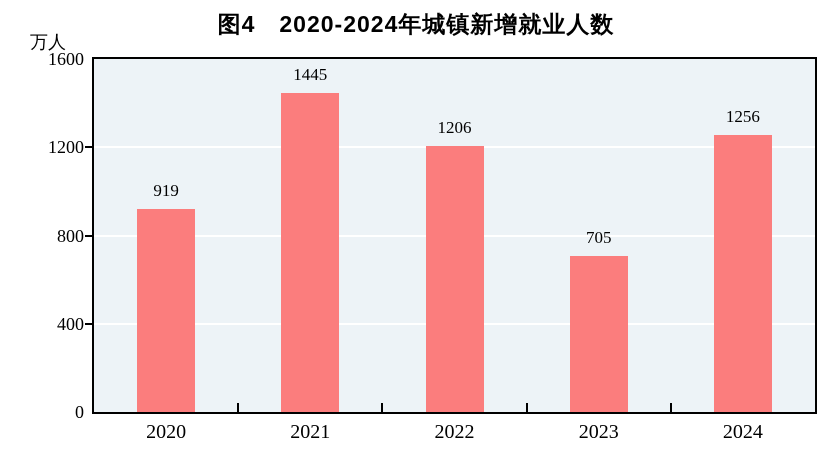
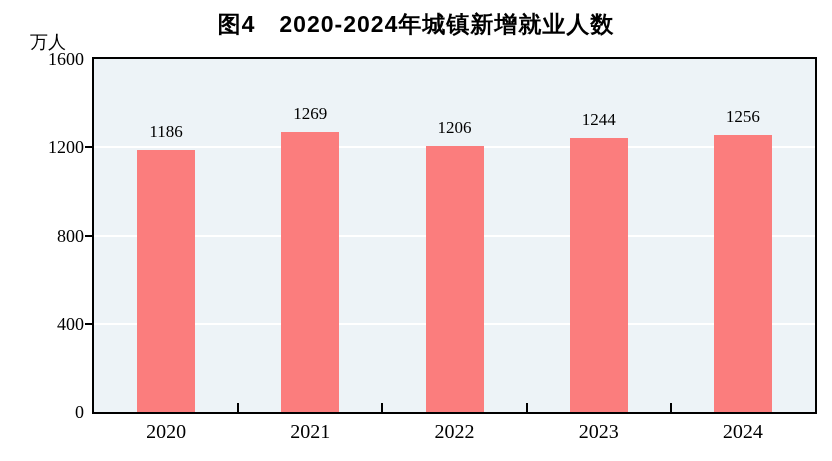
2020: 919 -> 1186
2021: 1445 -> 1269
2023: 705 -> 1244
